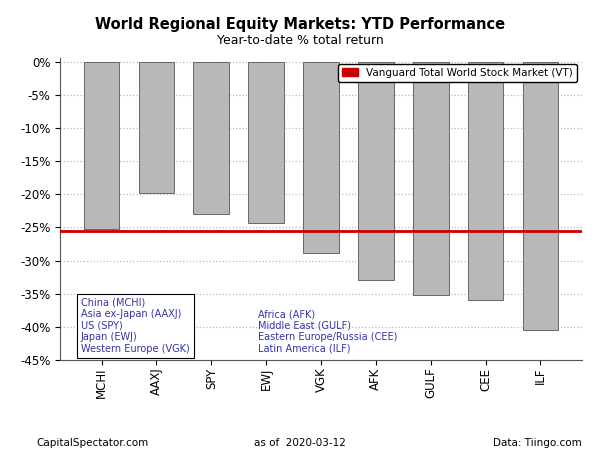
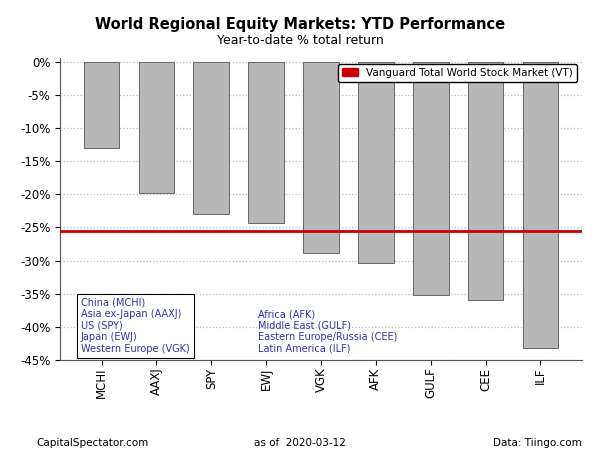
MCHI: -25.2% -> -13.0%
AFK: -33.0% -> -30.4%
ILF: -40.4% -> -43.2%
